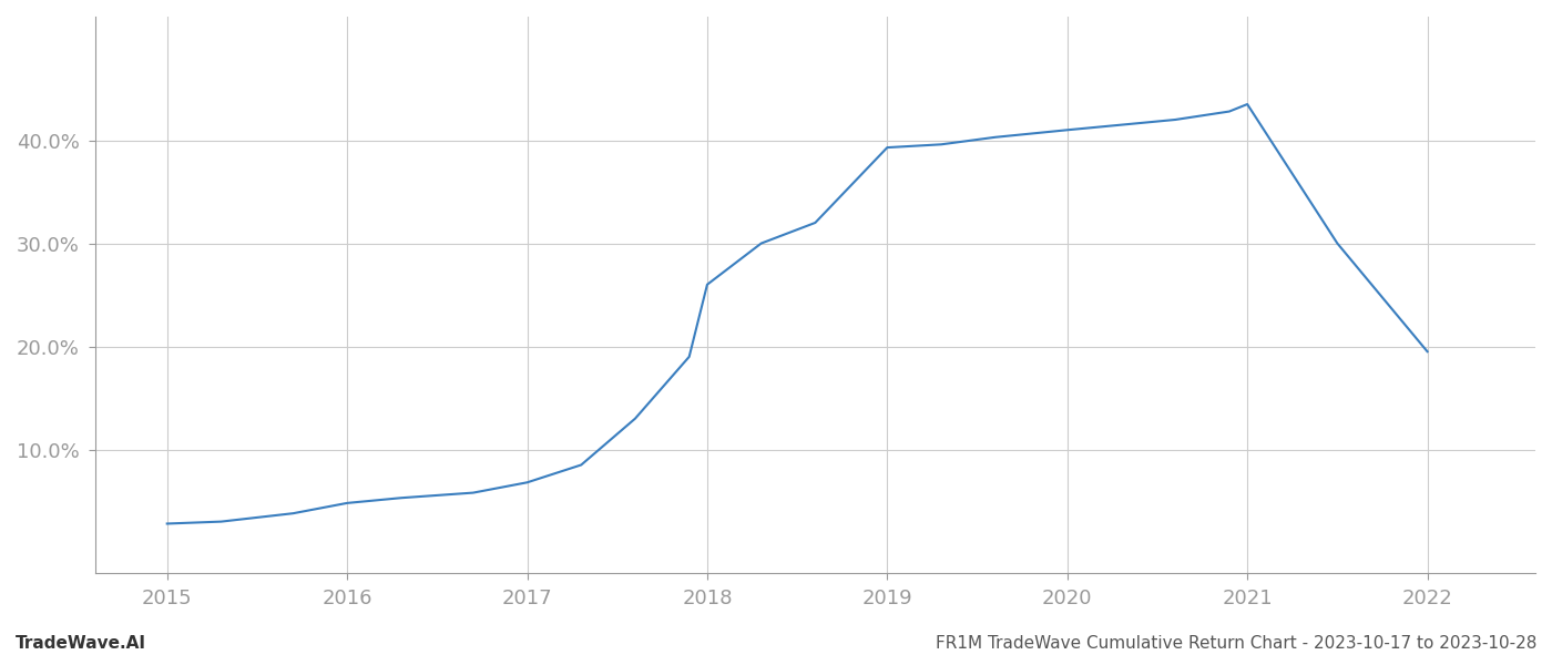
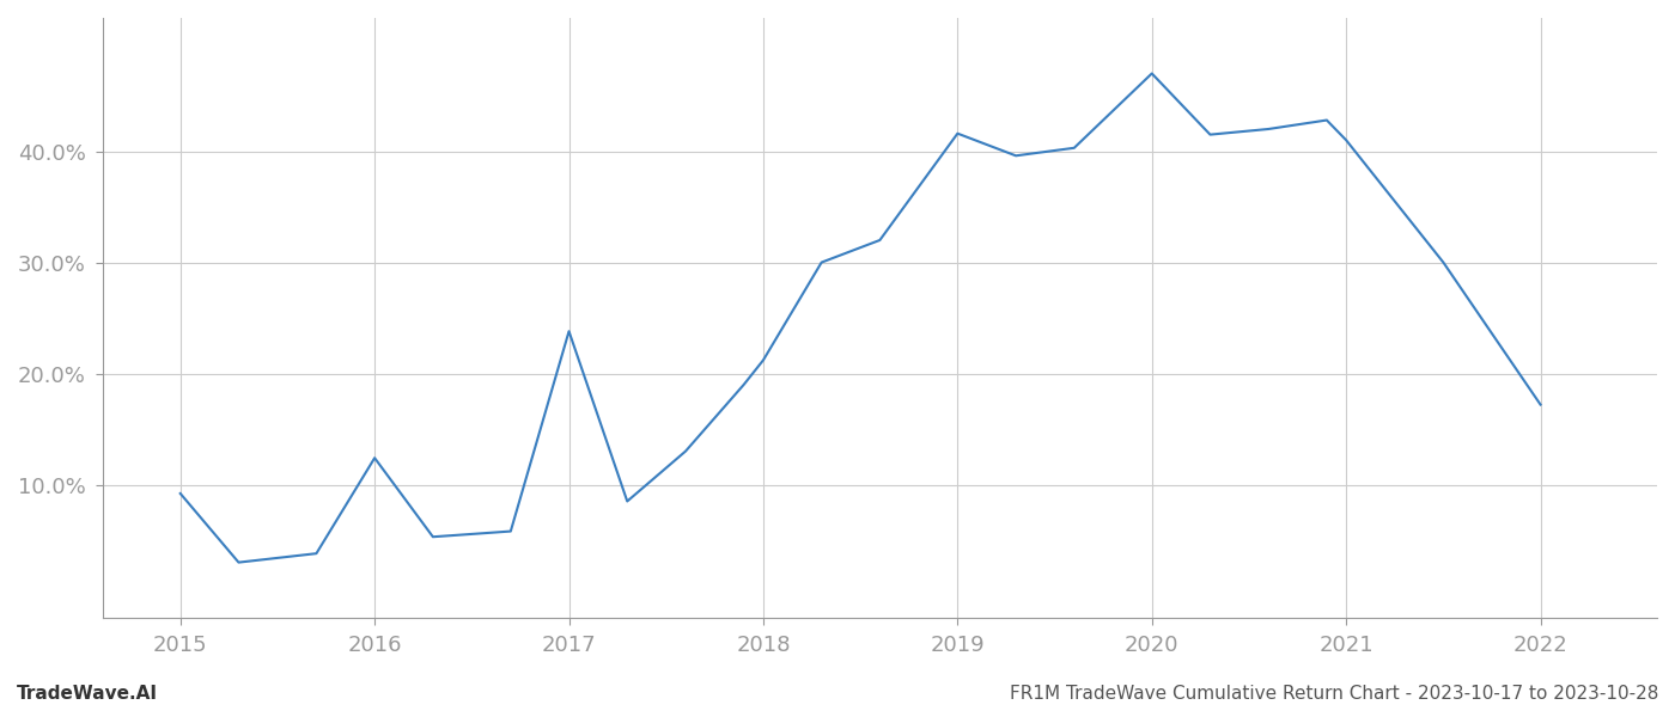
2015: 2.8% -> 9.2%
2016: 4.8% -> 12.4%
2017: 6.8% -> 23.8%
2018: 26.0% -> 21.2%
2019: 39.3% -> 41.6%
2020: 41.0% -> 47.0%
2021: 43.5% -> 41.0%
2022: 19.5% -> 17.2%
